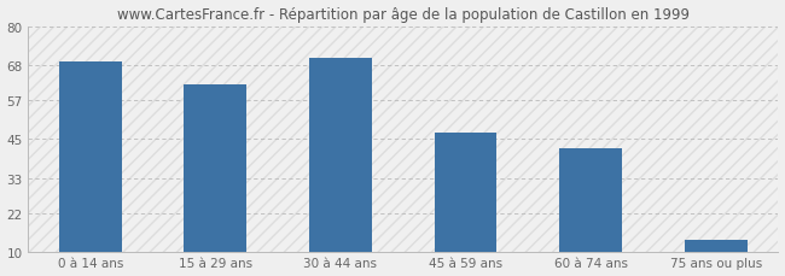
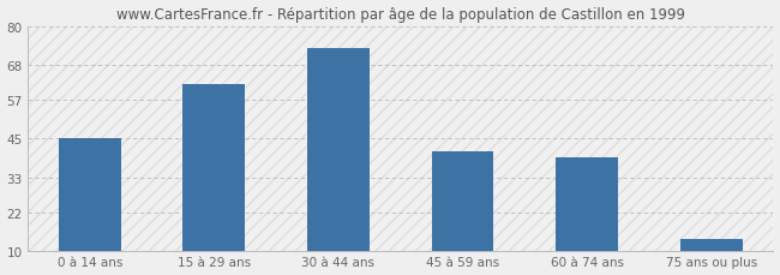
0 à 14 ans: 69 -> 45
30 à 44 ans: 70 -> 73
45 à 59 ans: 47 -> 41
60 à 74 ans: 42 -> 39
